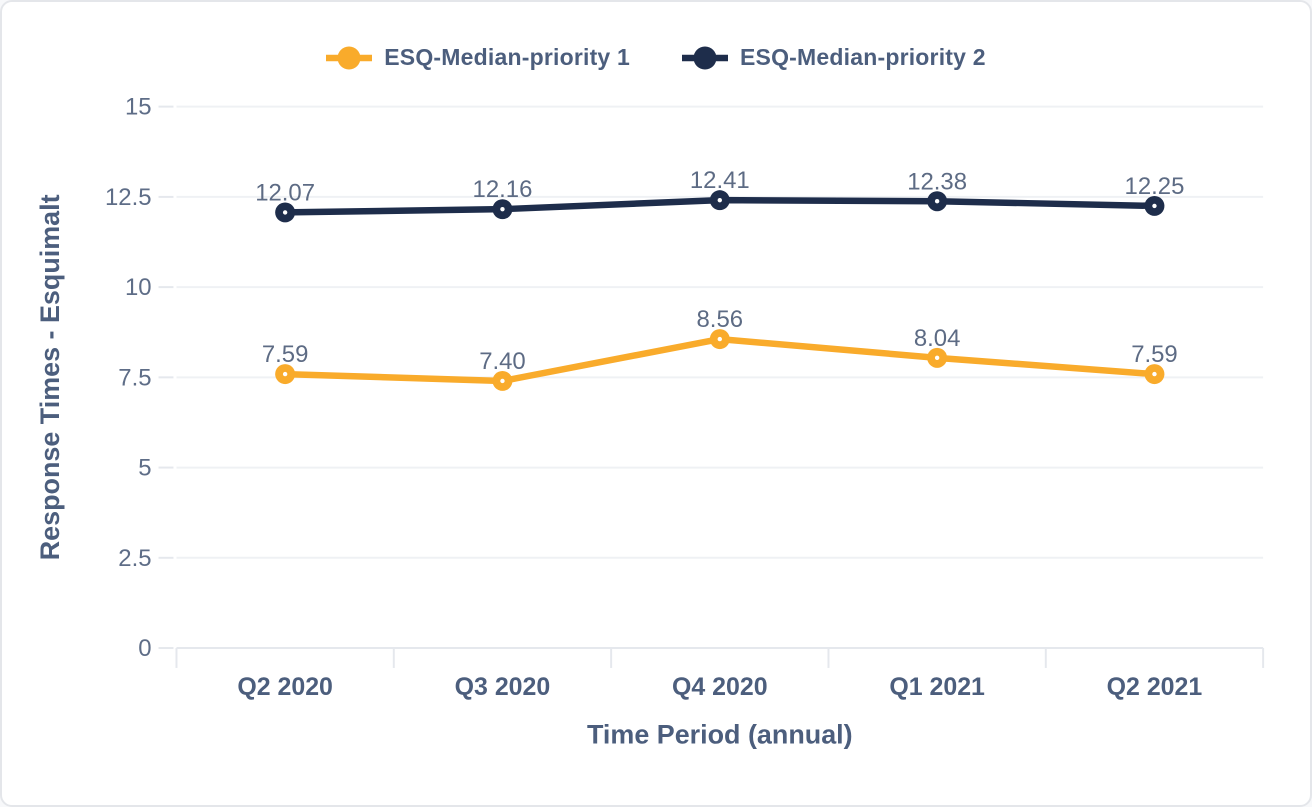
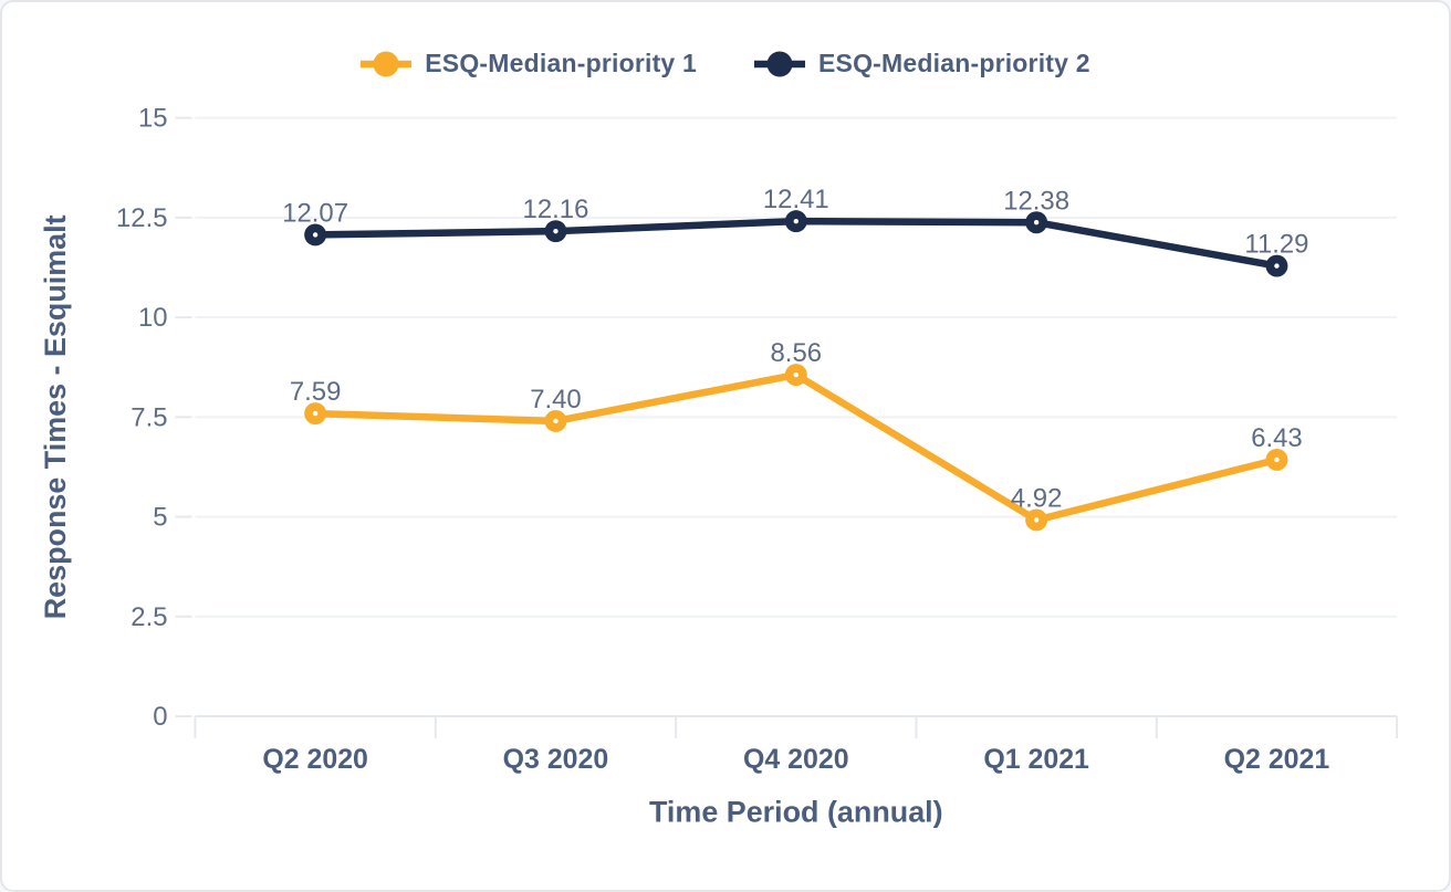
ESQ-Median-priority 1/Q1 2021: 8.04 -> 4.92
ESQ-Median-priority 1/Q2 2021: 7.59 -> 6.43
ESQ-Median-priority 2/Q2 2021: 12.25 -> 11.29
